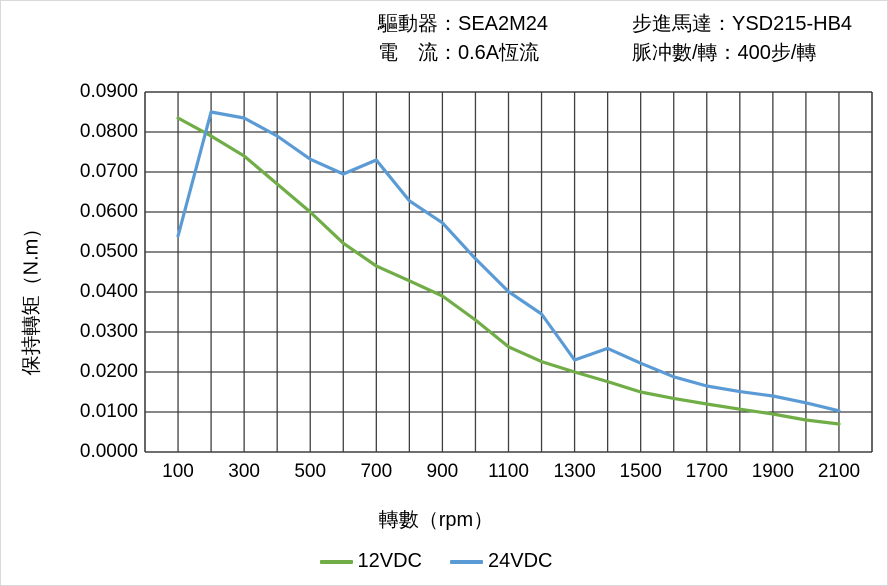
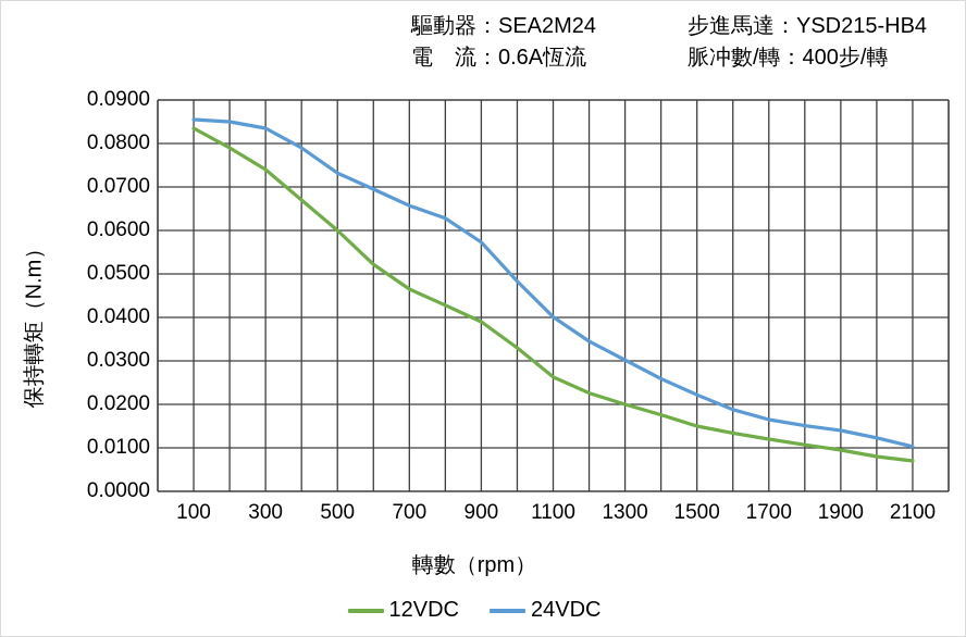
24VDC/100: 0.054 -> 0.086
24VDC/700: 0.073 -> 0.066
24VDC/1300: 0.023 -> 0.030
